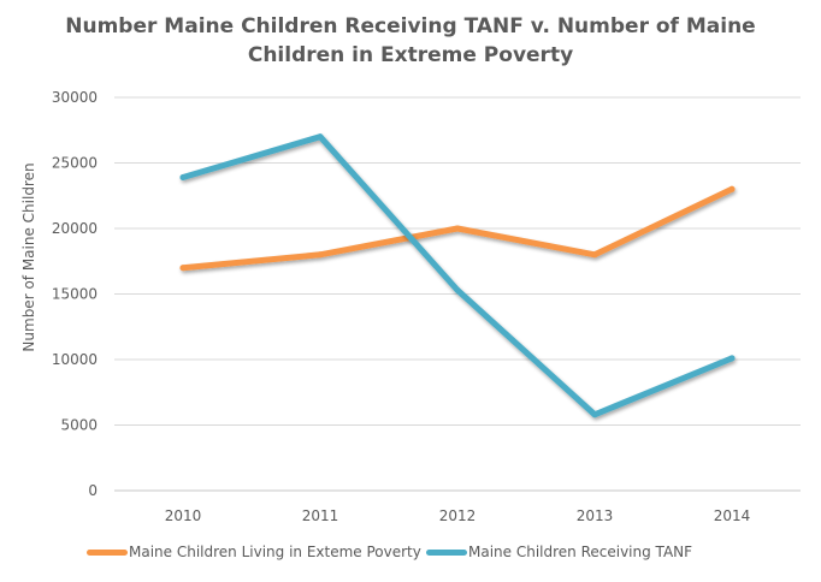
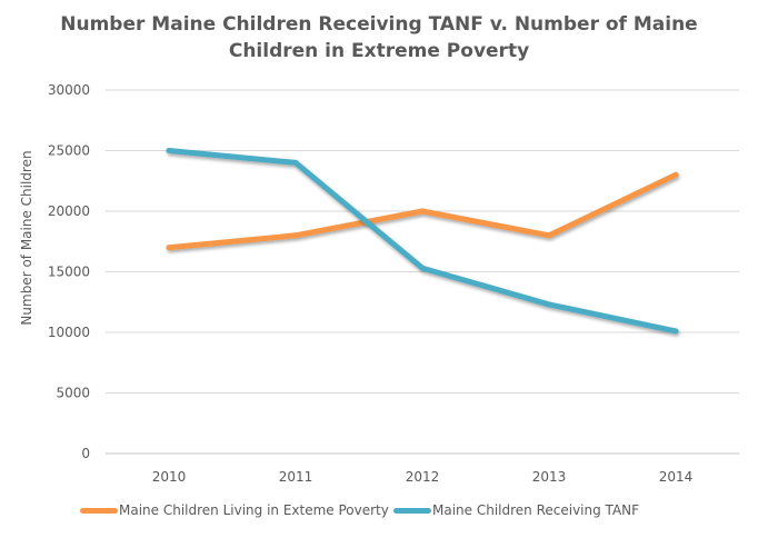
Maine Children Receiving TANF/2010: 23900 -> 25000
Maine Children Receiving TANF/2011: 27000 -> 24000
Maine Children Receiving TANF/2013: 5800 -> 12300
